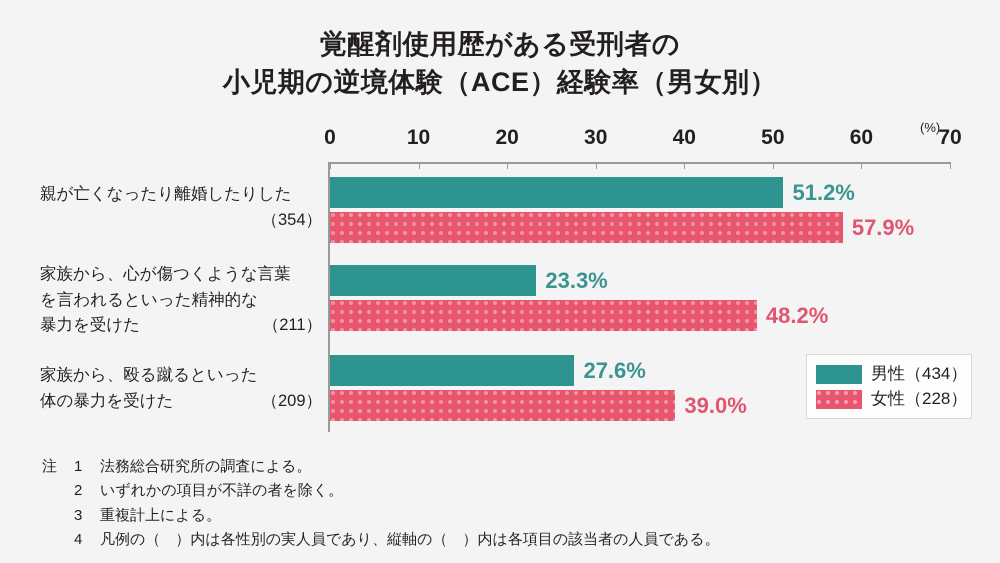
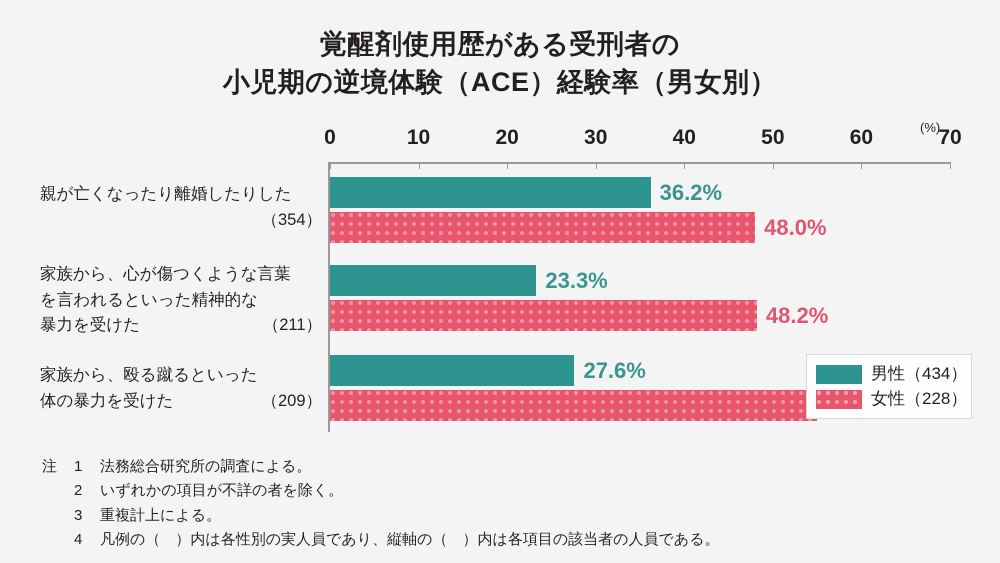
男性（434）/親が亡くなったり離婚したりした（354）: 51.2% -> 36.2%
女性（228）/親が亡くなったり離婚したりした（354）: 57.9% -> 48.0%
女性（228）/家族から、殴る蹴るといった体の暴力を受けた（209）: 39.0% -> 55.0%
